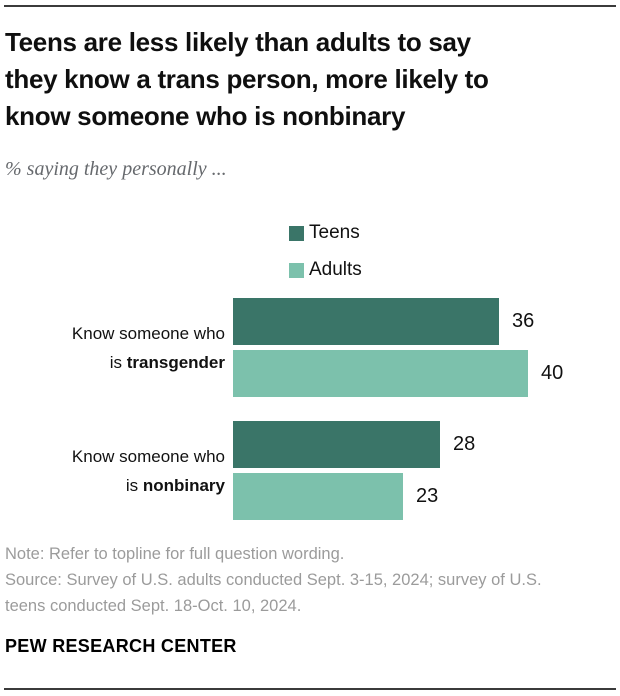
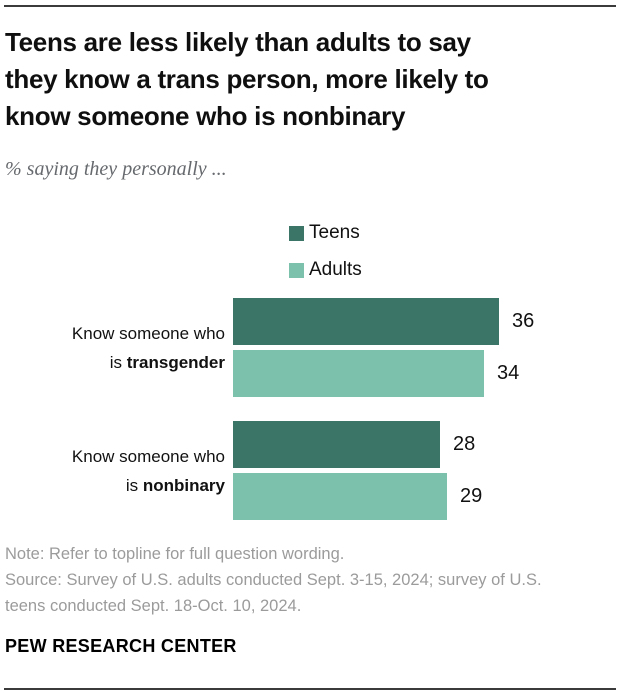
Adults/Know someone who is transgender: 40 -> 34
Adults/Know someone who is nonbinary: 23 -> 29
